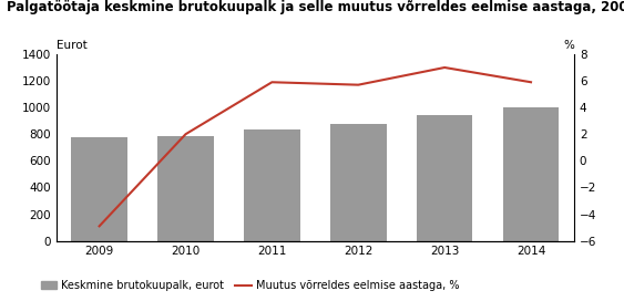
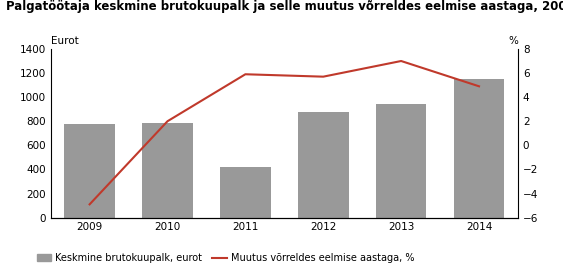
Keskmine brutokuupalk, eurot/2011: 840 -> 420
Keskmine brutokuupalk, eurot/2014: 1000 -> 1150
Muutus võrreldes eelmise aastaga, %/2014: 5.9 -> 4.9
